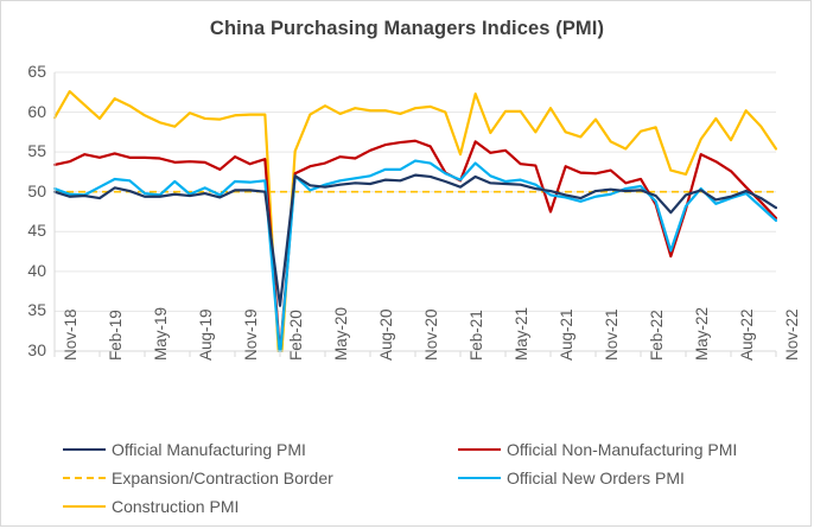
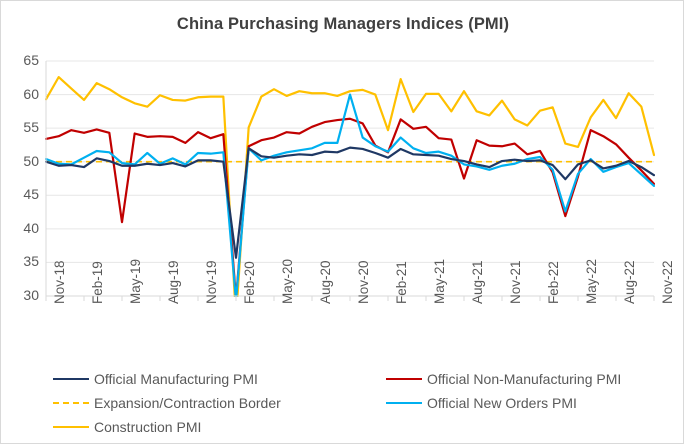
Official Non-Manufacturing PMI/May-19: 54 -> 41
Official New Orders PMI/Nov-20: 54 -> 60
Construction PMI/Nov-22: 55 -> 51
